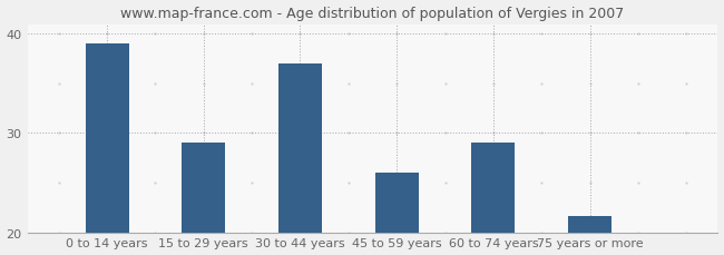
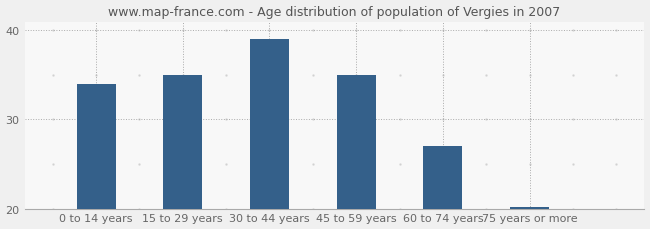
0 to 14 years: 39.0 -> 34.0
15 to 29 years: 29.0 -> 35.0
30 to 44 years: 37.0 -> 39.0
45 to 59 years: 26.0 -> 35.0
60 to 74 years: 29.0 -> 27.0
75 years or more: 21.6 -> 20.2
